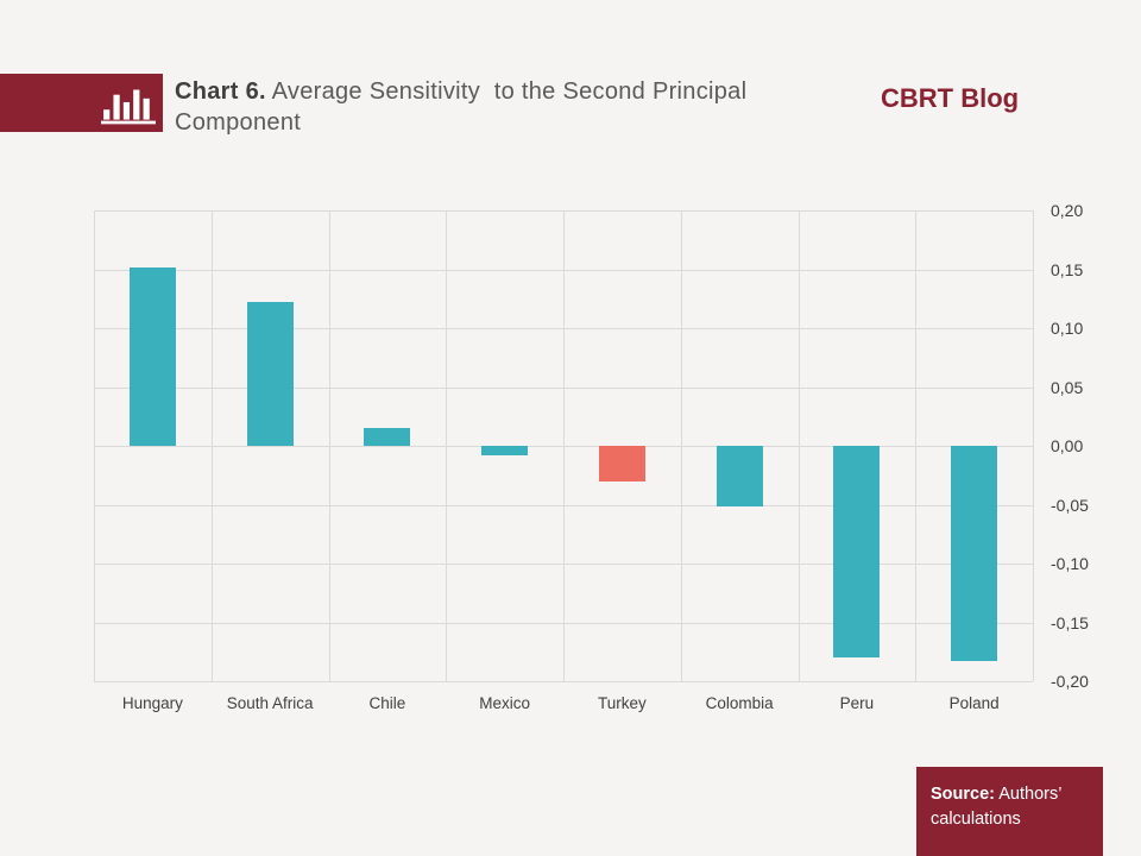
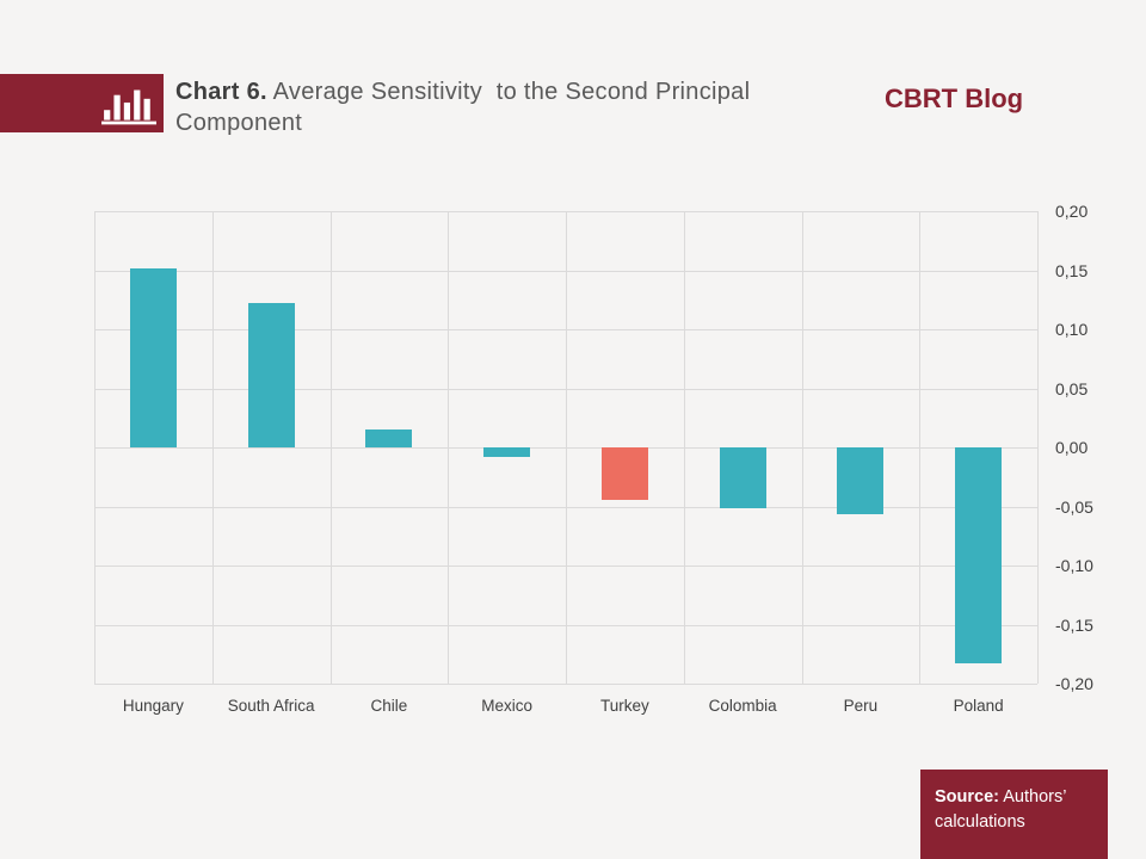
Turkey: -0,03 -> -0,04
Peru: -0,18 -> -0,06
